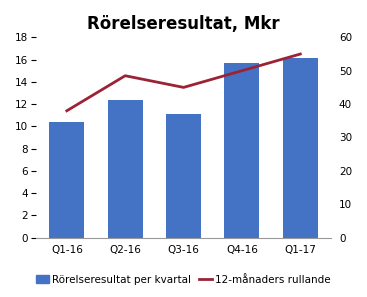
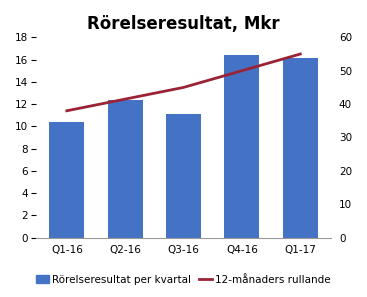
12-månaders rullande/Q2-16: 48.5 -> 41.5
Rörelseresultat per kvartal/Q4-16: 15.7 -> 16.4
